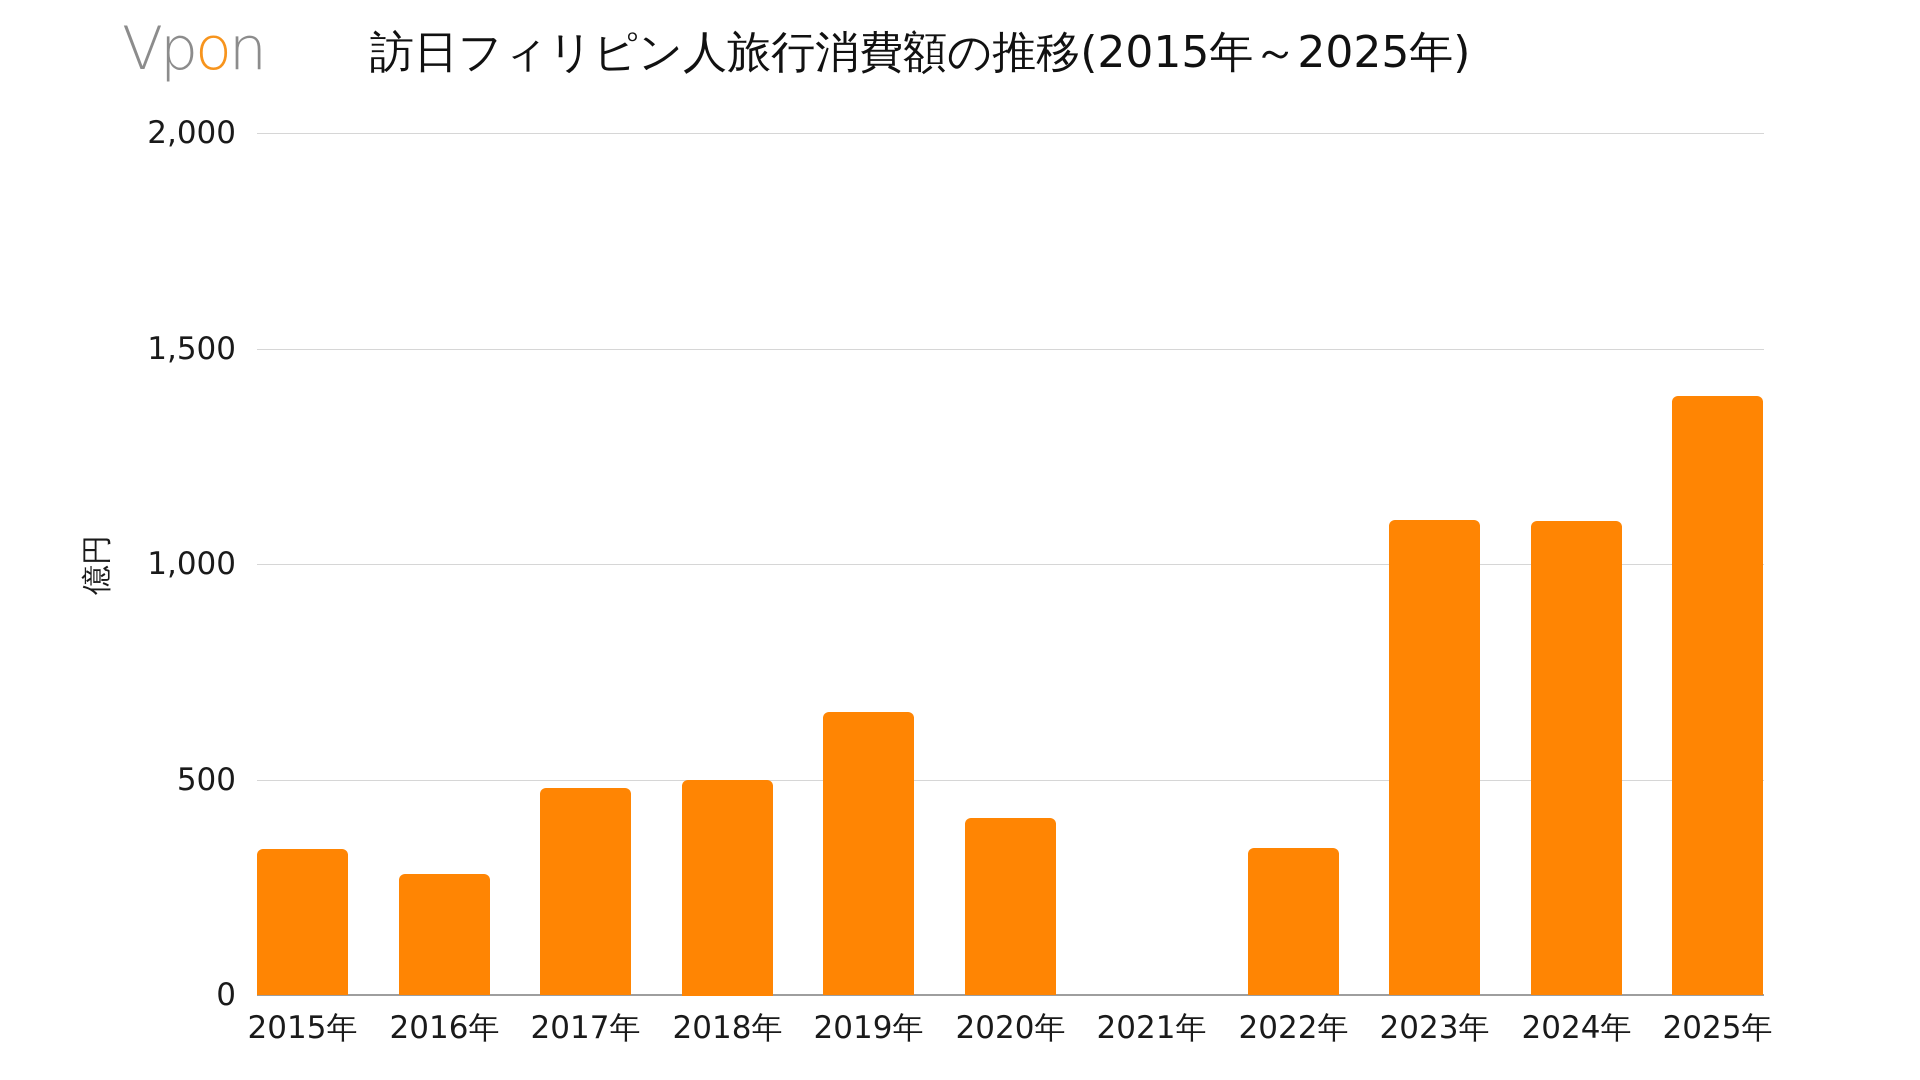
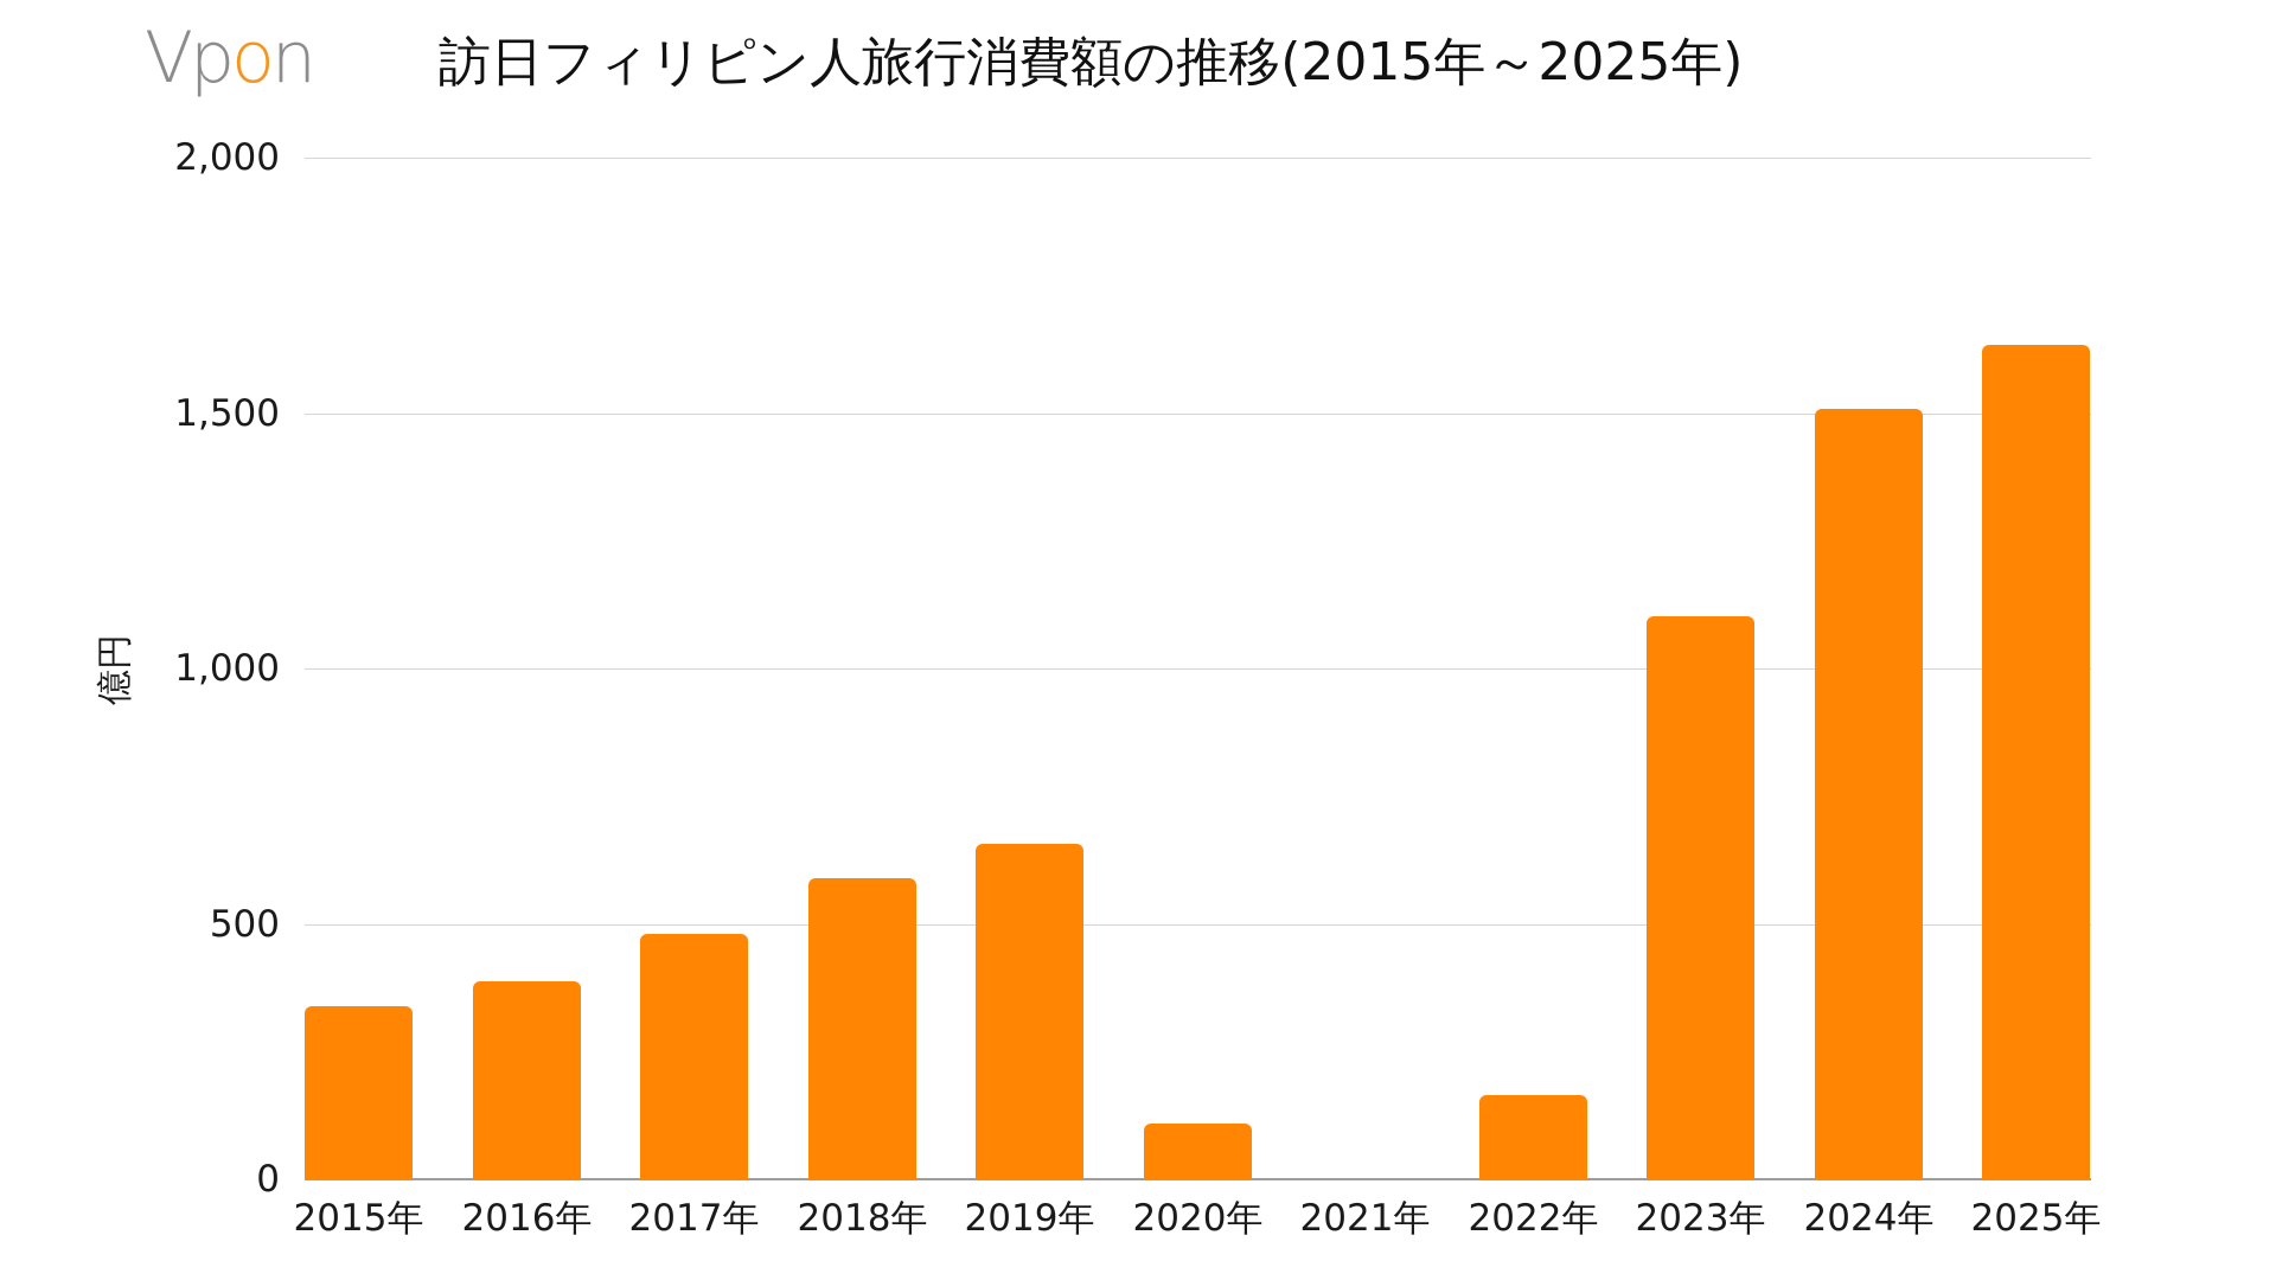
2016年: 280 -> 390
2018年: 500 -> 590
2020年: 410 -> 110
2022年: 340 -> 160
2024年: 1100 -> 1510
2025年: 1390 -> 1630
